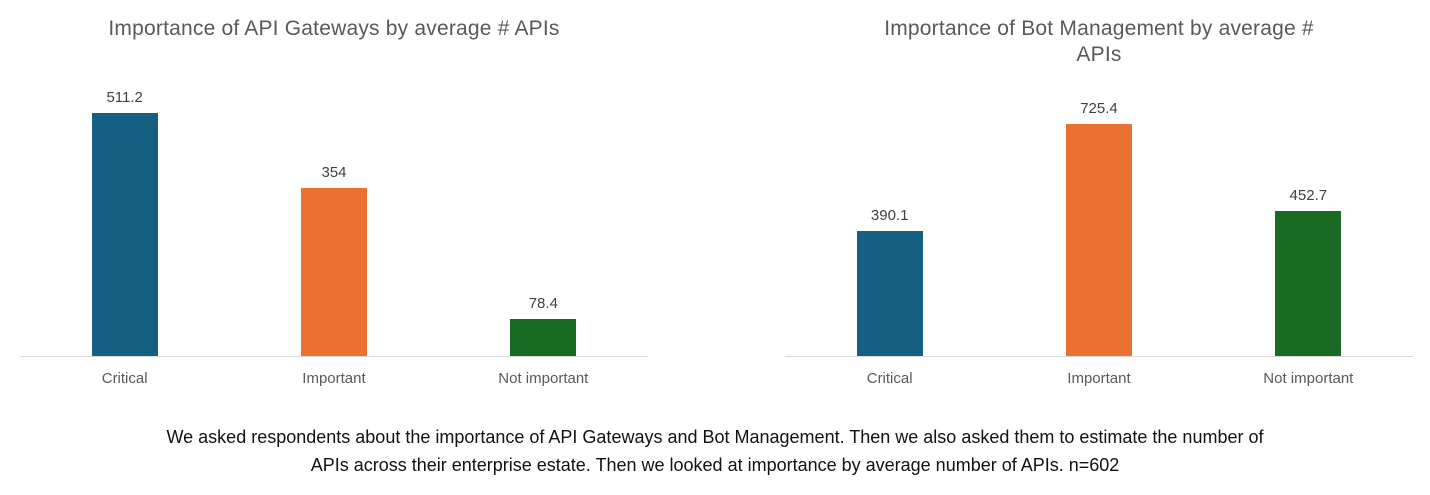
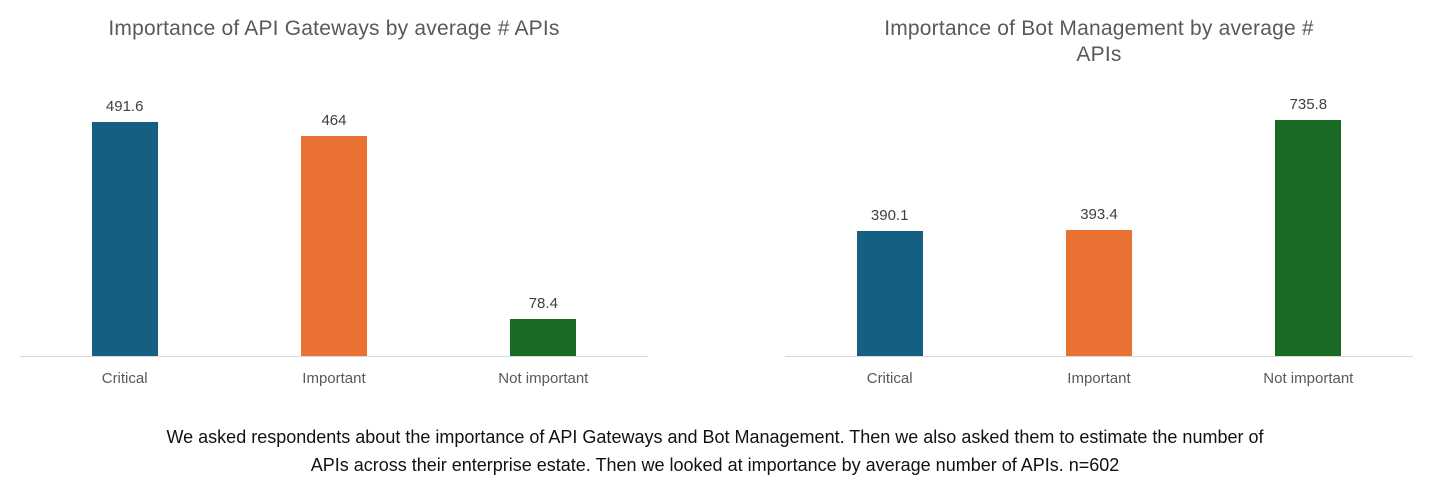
Importance of API Gateways by average # APIs/Critical: 511.2 -> 491.6
Importance of API Gateways by average # APIs/Important: 354 -> 464
Importance of Bot Management by average # APIs/Important: 725.4 -> 393.4
Importance of Bot Management by average # APIs/Not important: 452.7 -> 735.8
